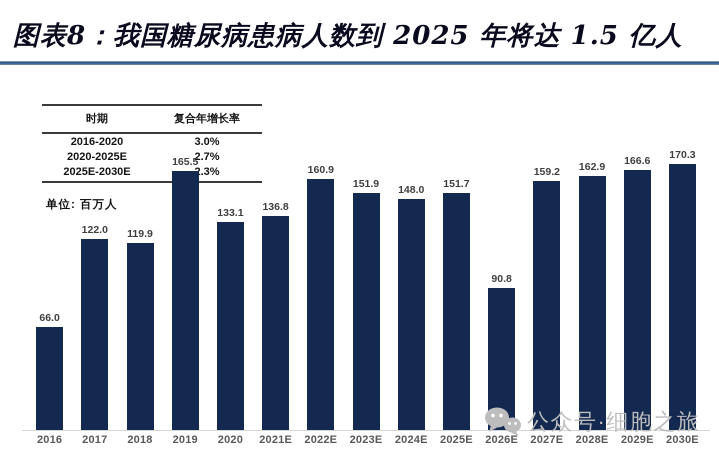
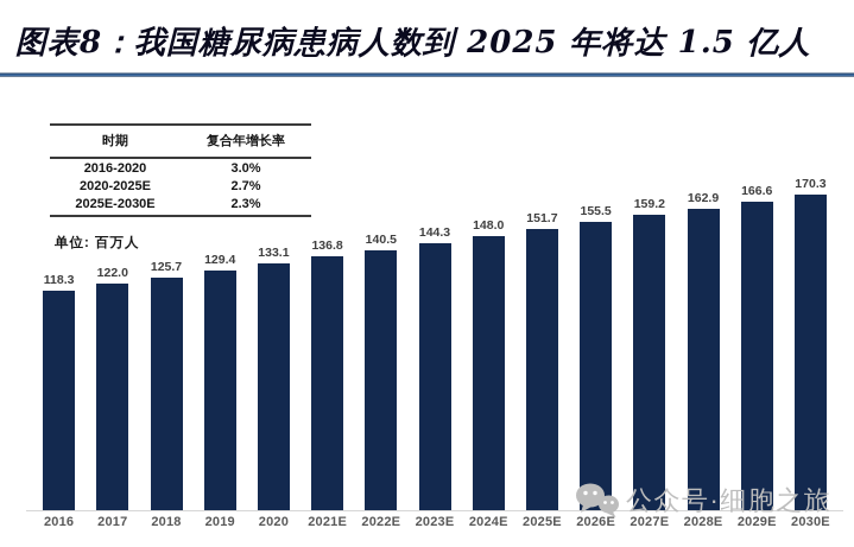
2016: 66.0 -> 118.3
2018: 119.9 -> 125.7
2019: 165.5 -> 129.4
2022E: 160.9 -> 140.5
2023E: 151.9 -> 144.3
2026E: 90.8 -> 155.5
